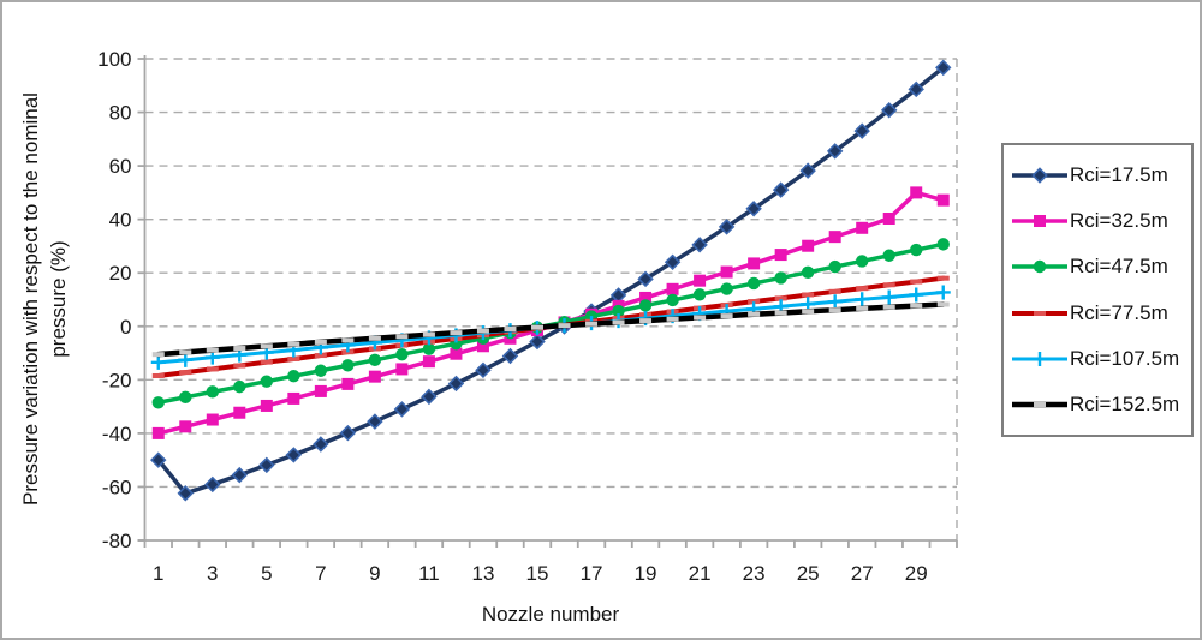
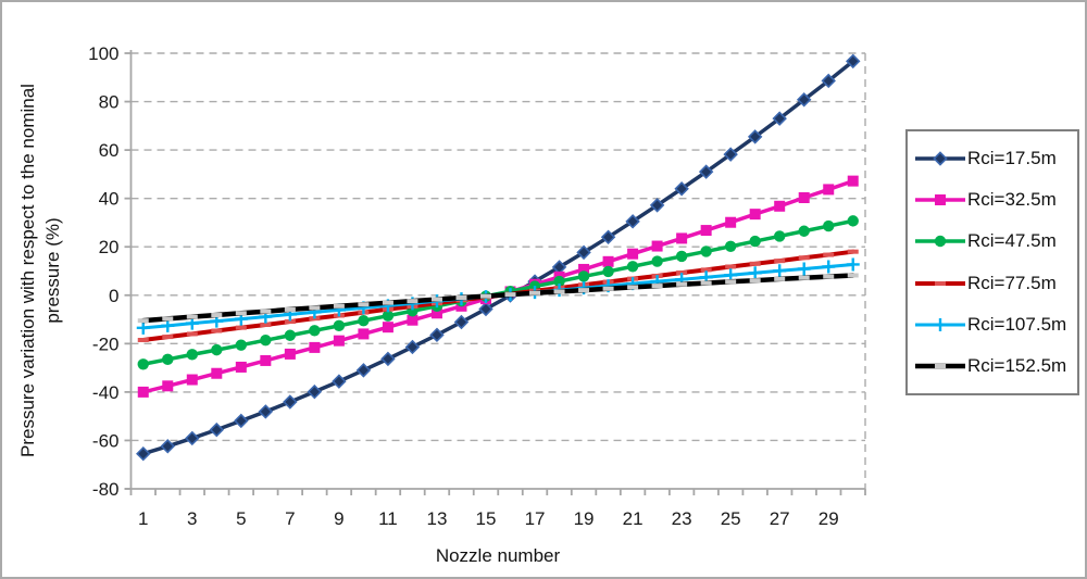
Rci=17.5m/1: -50 -> -66
Rci=32.5m/29: 50 -> 44
